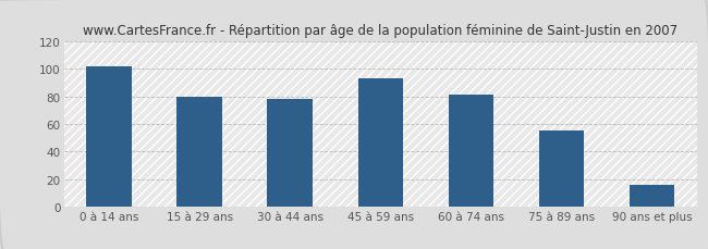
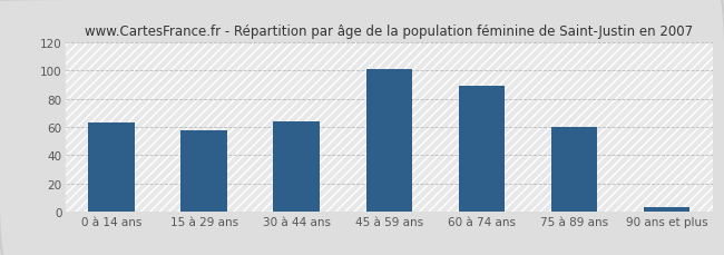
0 à 14 ans: 102 -> 63
15 à 29 ans: 80 -> 58
30 à 44 ans: 78 -> 64
45 à 59 ans: 93 -> 101
60 à 74 ans: 81 -> 89
75 à 89 ans: 55 -> 60
90 ans et plus: 16 -> 3
